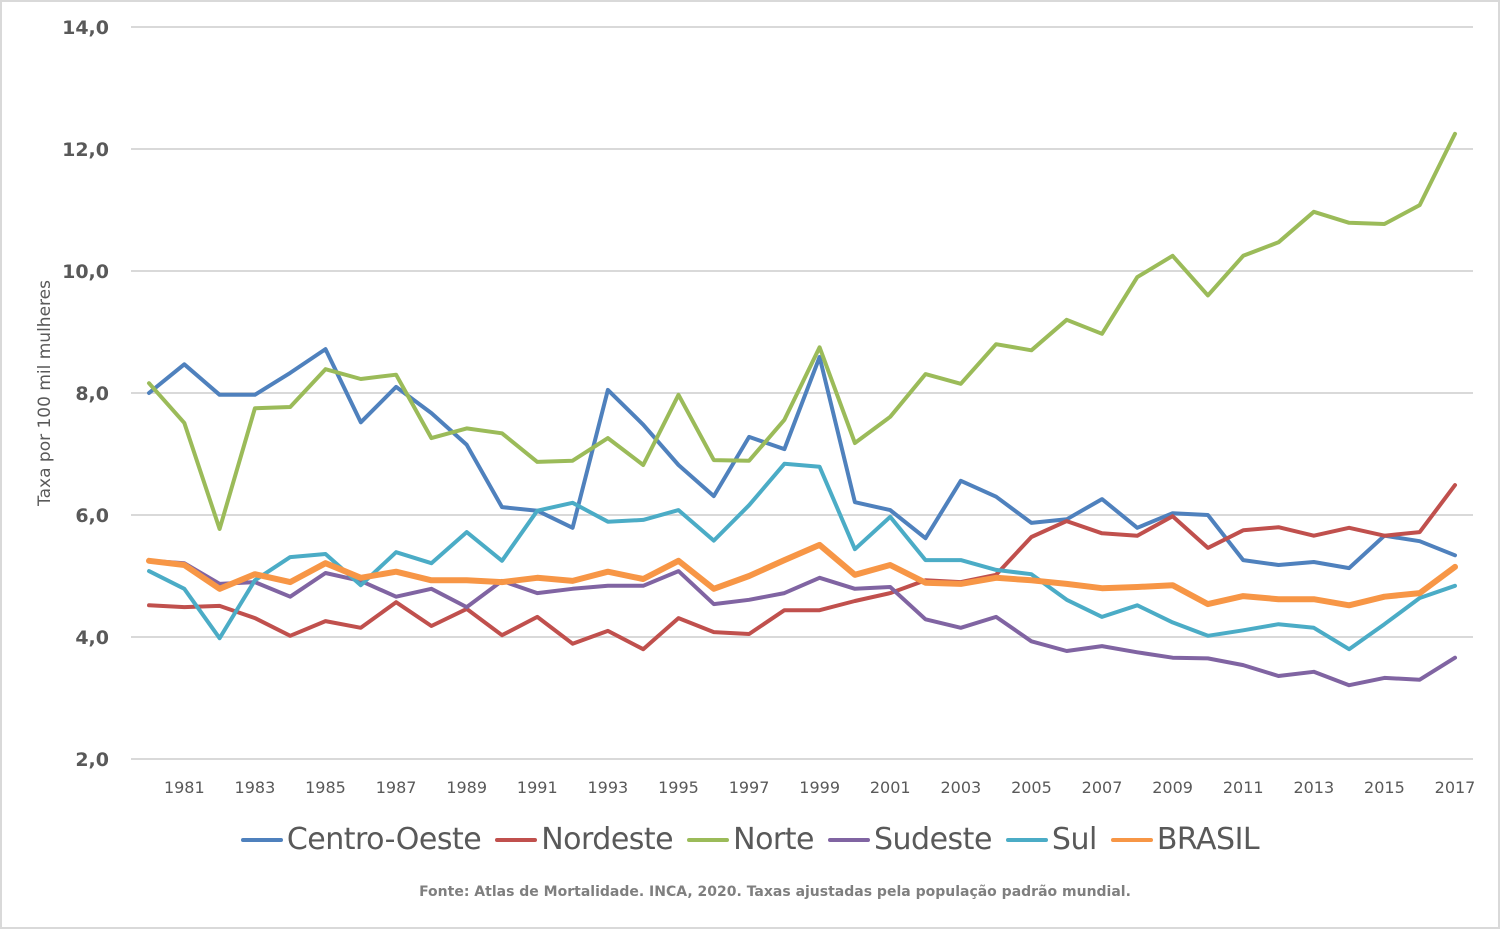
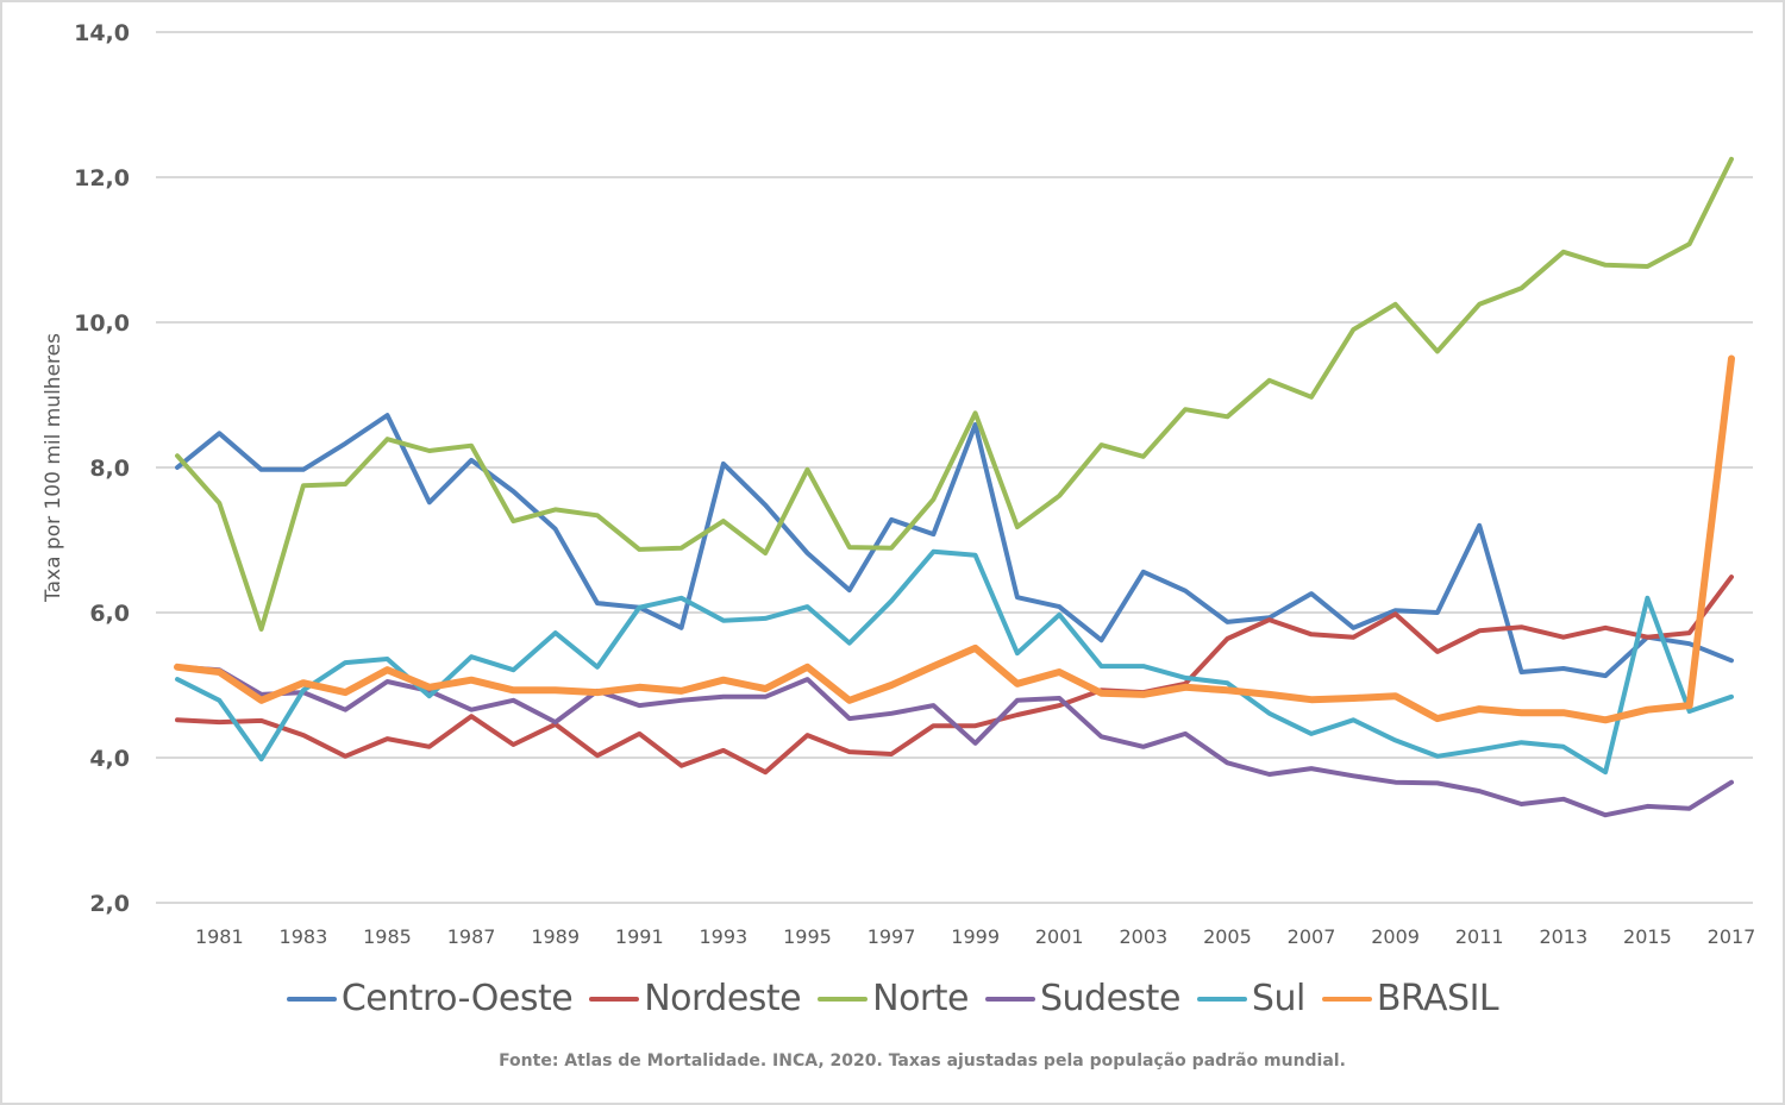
Sudeste/1999: 5,0 -> 4,2
Centro-Oeste/2011: 5,3 -> 7,2
Sul/2015: 4,2 -> 6,2
BRASIL/2017: 5,2 -> 9,5
